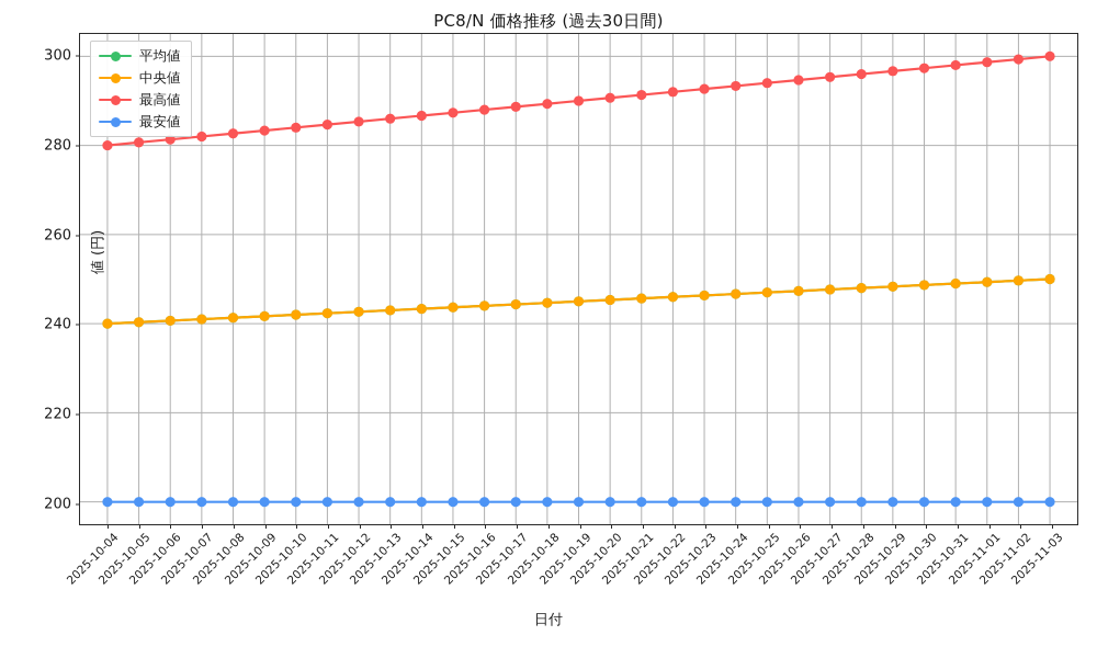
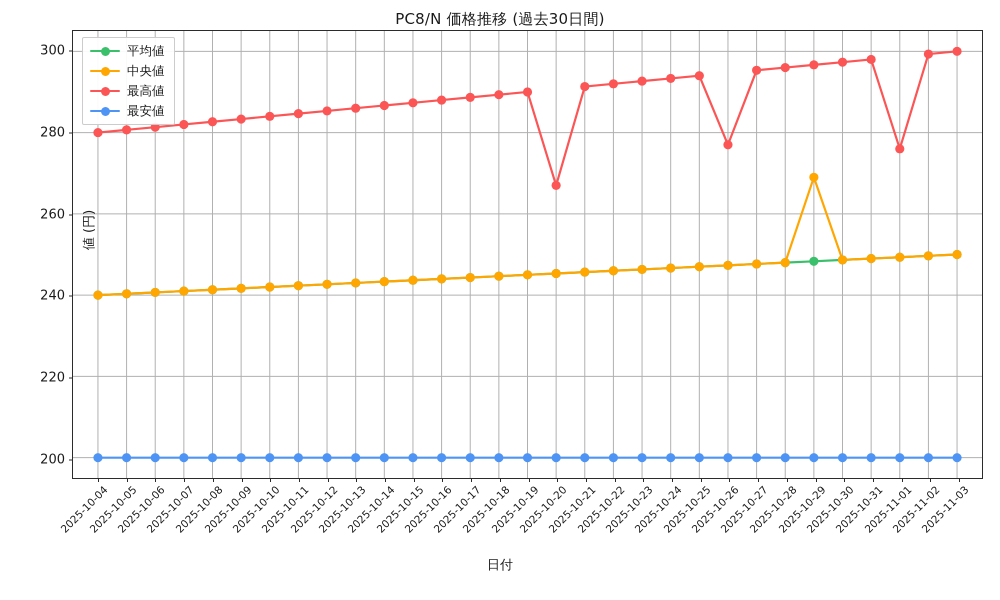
最高値/2025-10-20: 291 -> 267
最高値/2025-10-26: 295 -> 277
中央値/2025-10-29: 248 -> 269
最高値/2025-11-01: 299 -> 276
